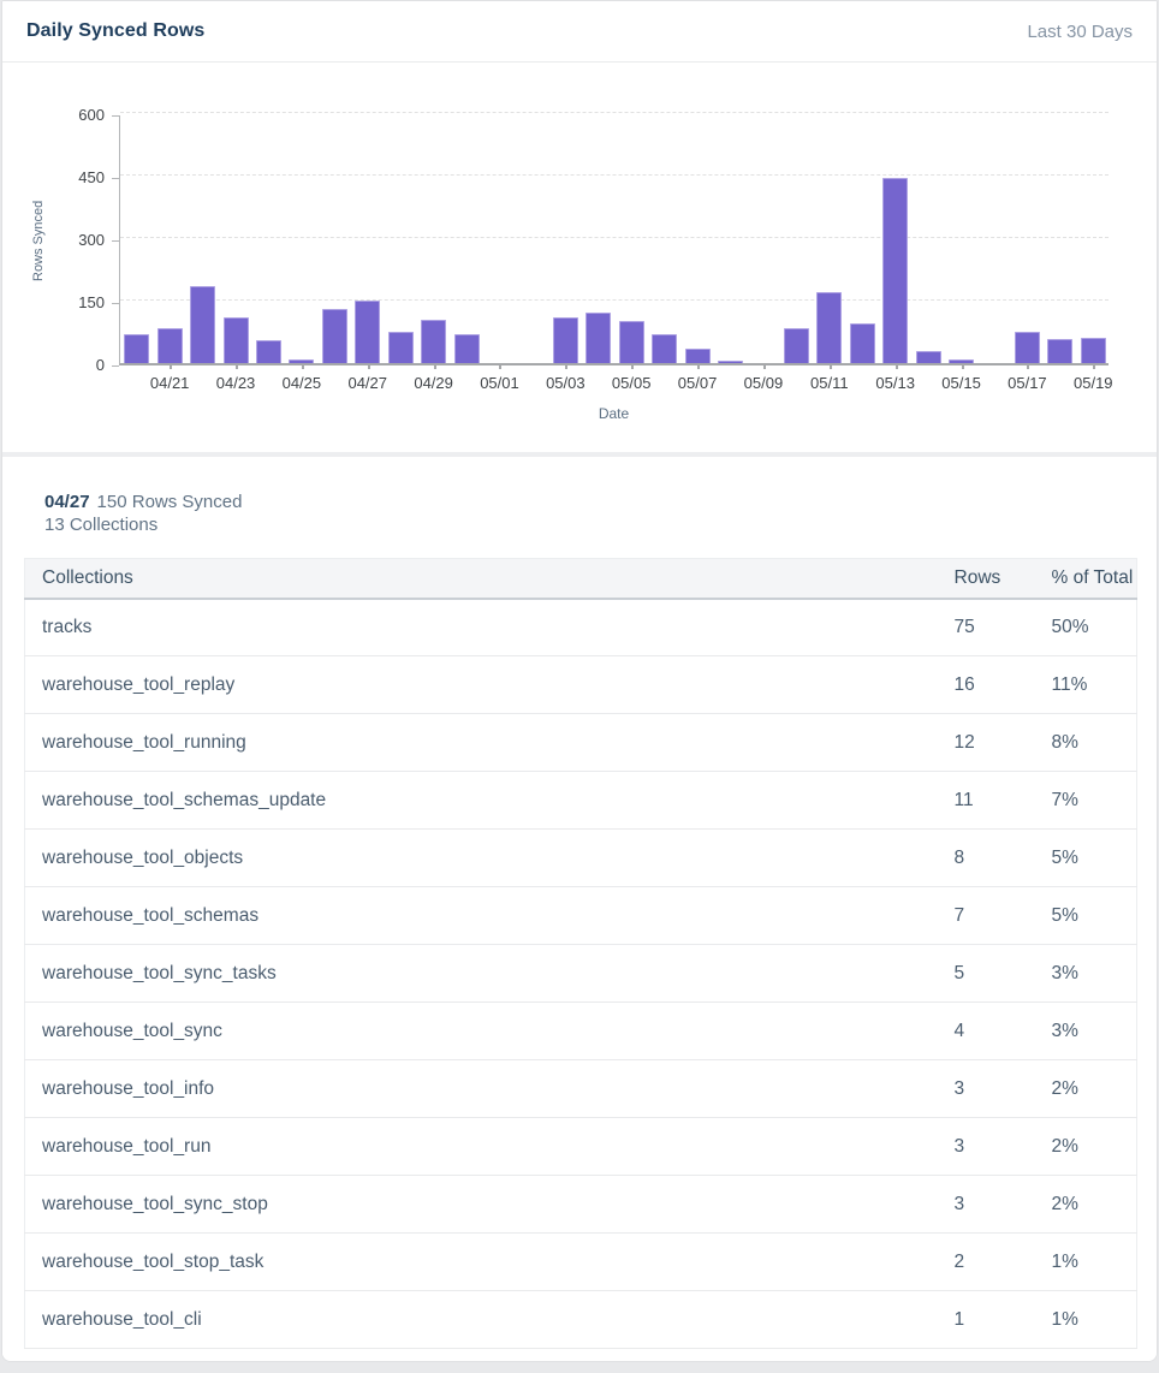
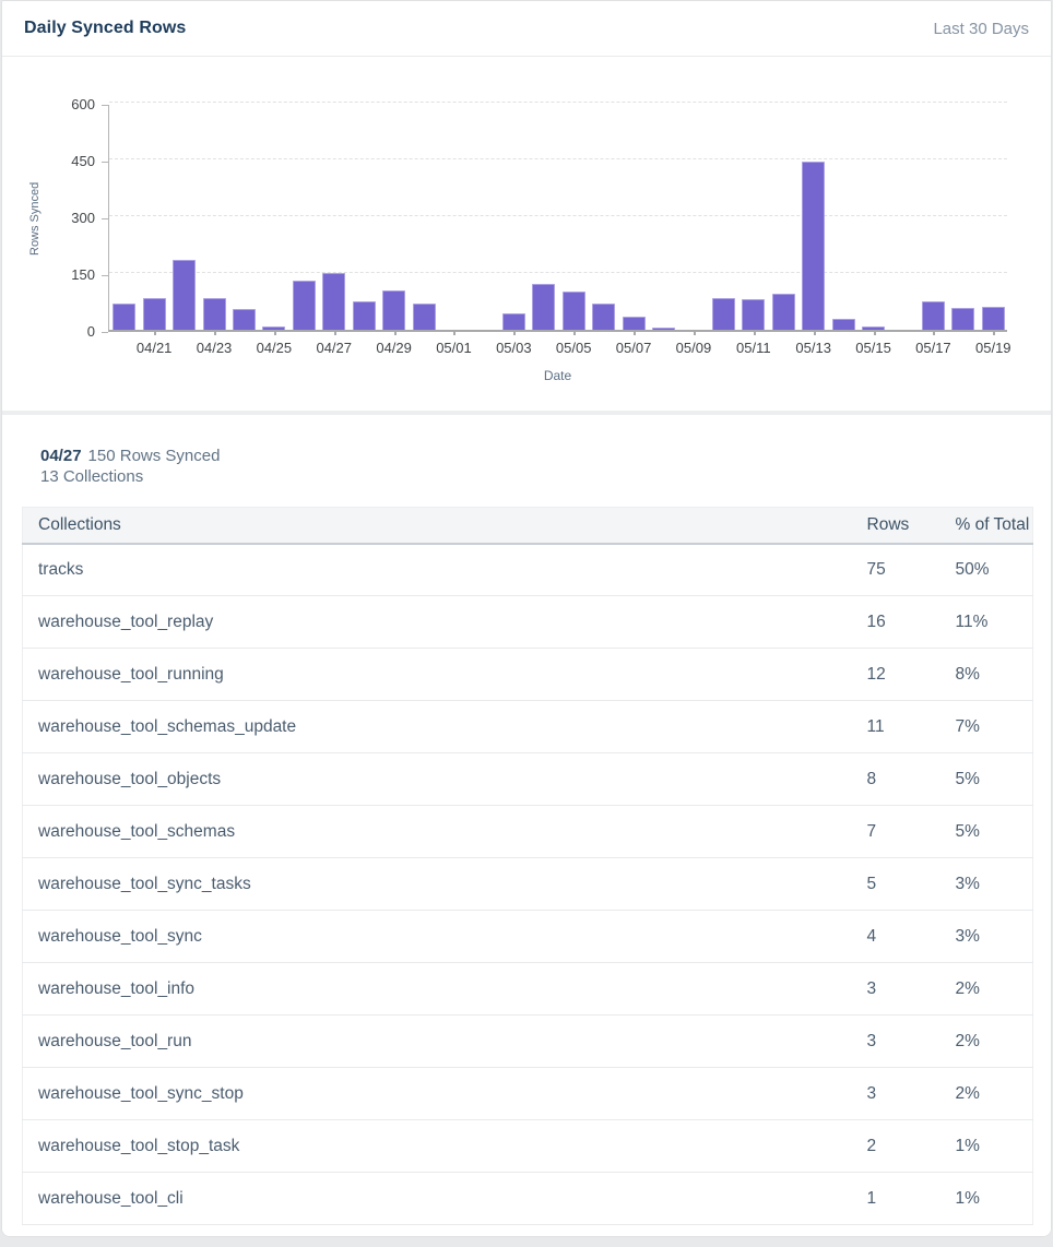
04/23: 110 -> 80
05/03: 110 -> 40
05/11: 170 -> 80
